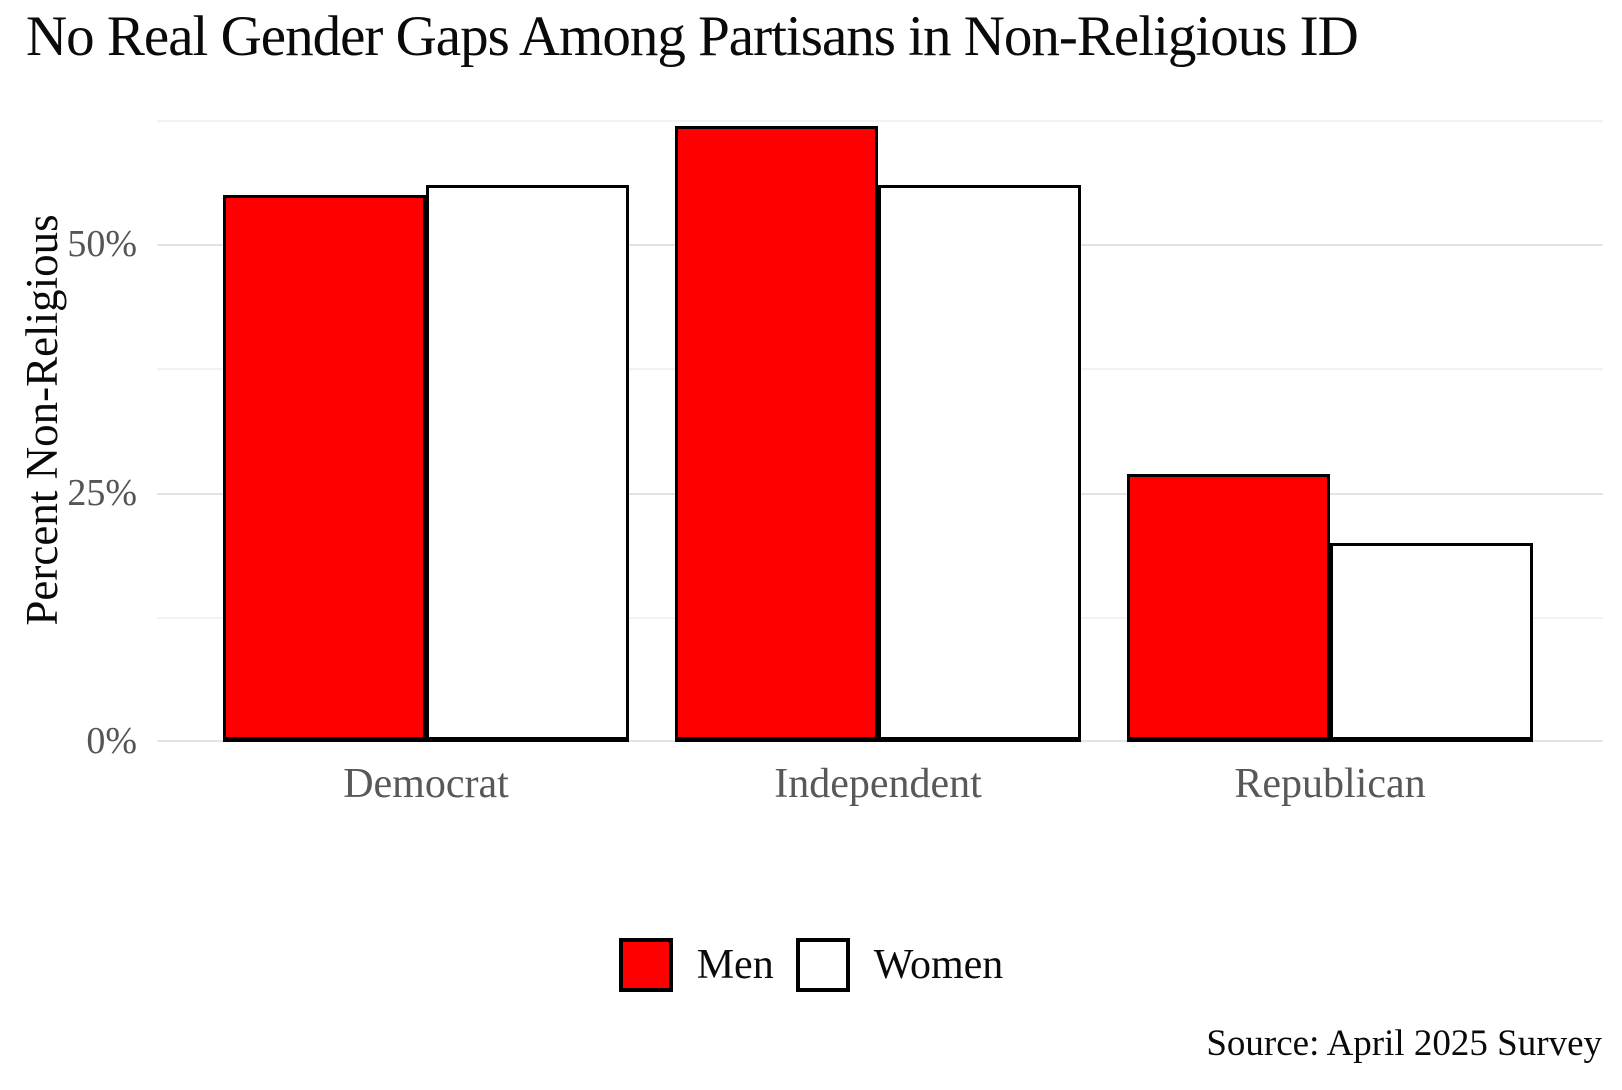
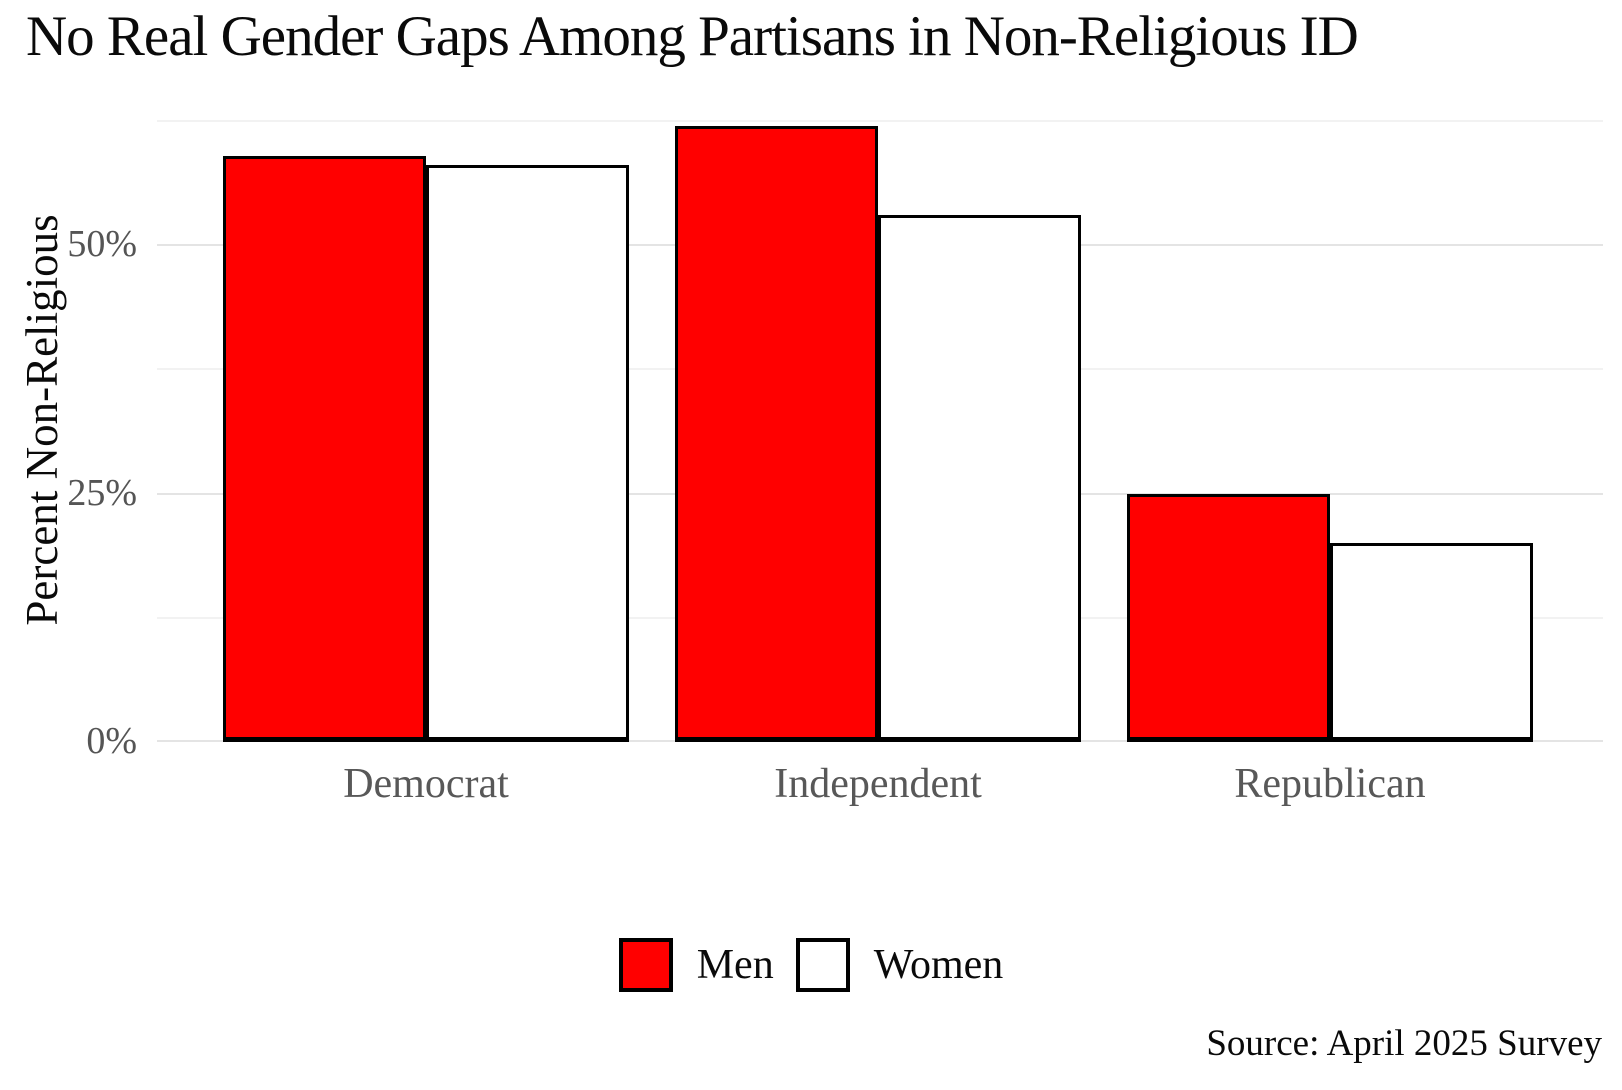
Men/Democrat: 55% -> 59%
Women/Democrat: 56% -> 58%
Women/Independent: 56% -> 53%
Men/Republican: 27% -> 25%
